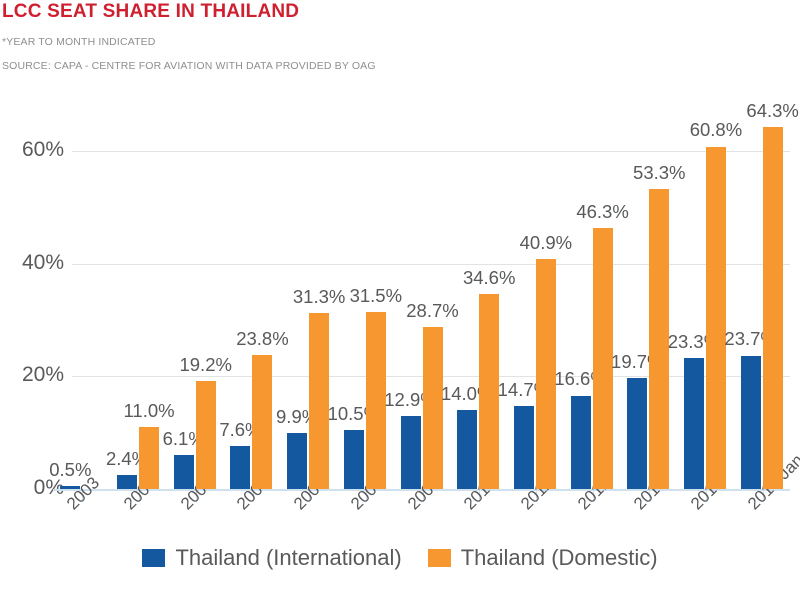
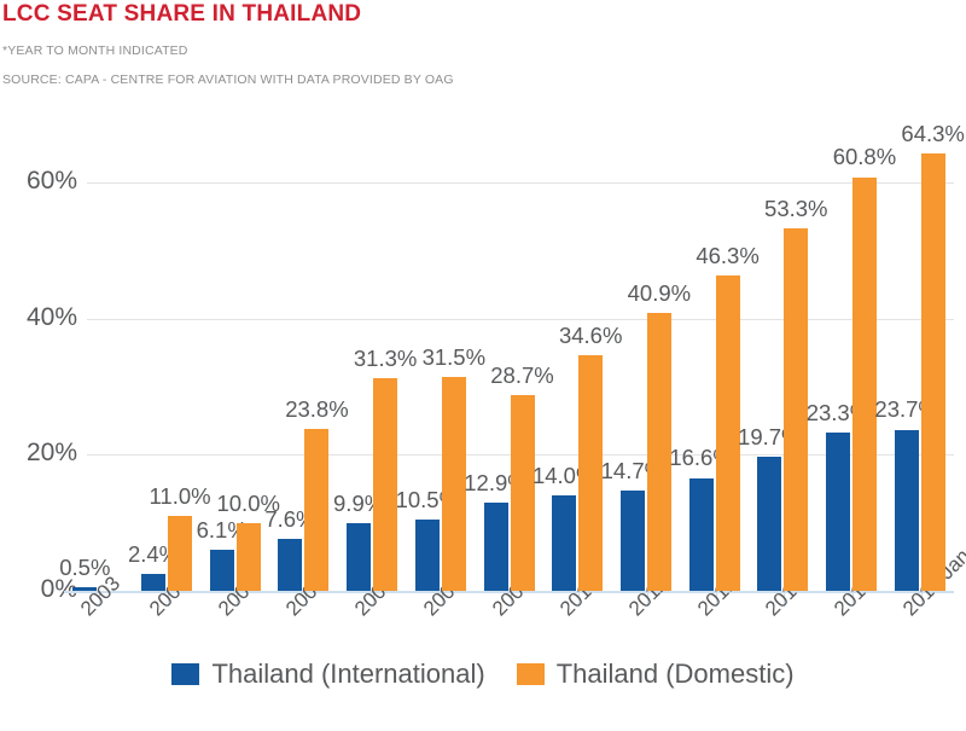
Thailand (Domestic)/2005: 19.2% -> 10.0%
